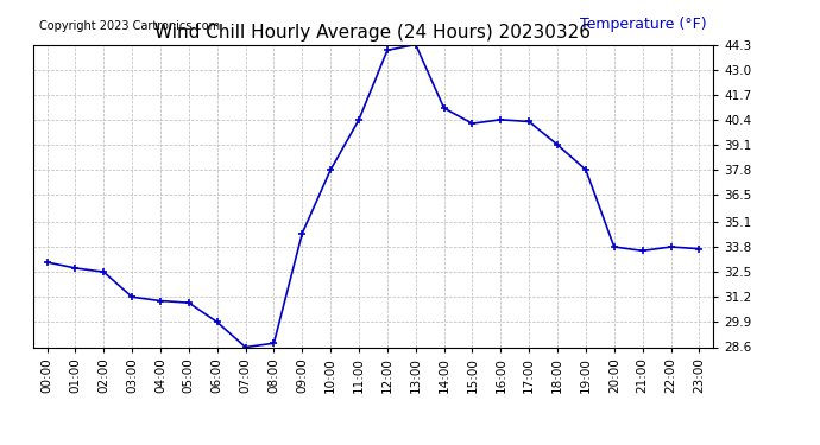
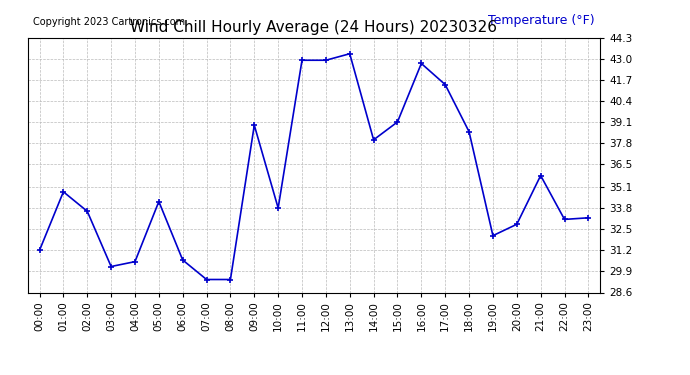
00:00: 33.0 -> 31.2
01:00: 32.7 -> 34.8
02:00: 32.5 -> 33.6
03:00: 31.2 -> 30.2
04:00: 31.0 -> 30.5
05:00: 30.9 -> 34.2
06:00: 29.9 -> 30.6
07:00: 28.6 -> 29.4
08:00: 28.8 -> 29.4
09:00: 34.5 -> 38.9
10:00: 37.8 -> 33.8
11:00: 40.4 -> 42.9
12:00: 44.0 -> 42.9
13:00: 44.3 -> 43.3
14:00: 41.0 -> 38.0
15:00: 40.2 -> 39.1
16:00: 40.4 -> 42.7
17:00: 40.3 -> 41.4
18:00: 39.1 -> 38.5
19:00: 37.8 -> 32.1
20:00: 33.8 -> 32.8
21:00: 33.6 -> 35.8
22:00: 33.8 -> 33.1
23:00: 33.7 -> 33.2
